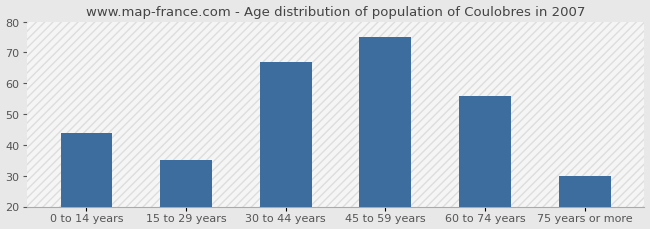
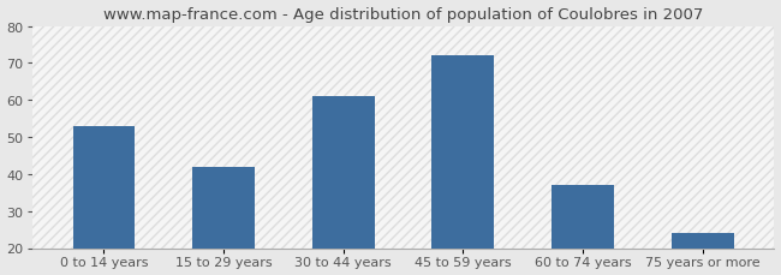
0 to 14 years: 44 -> 53
15 to 29 years: 35 -> 42
30 to 44 years: 67 -> 61
45 to 59 years: 75 -> 72
60 to 74 years: 56 -> 37
75 years or more: 30 -> 24
